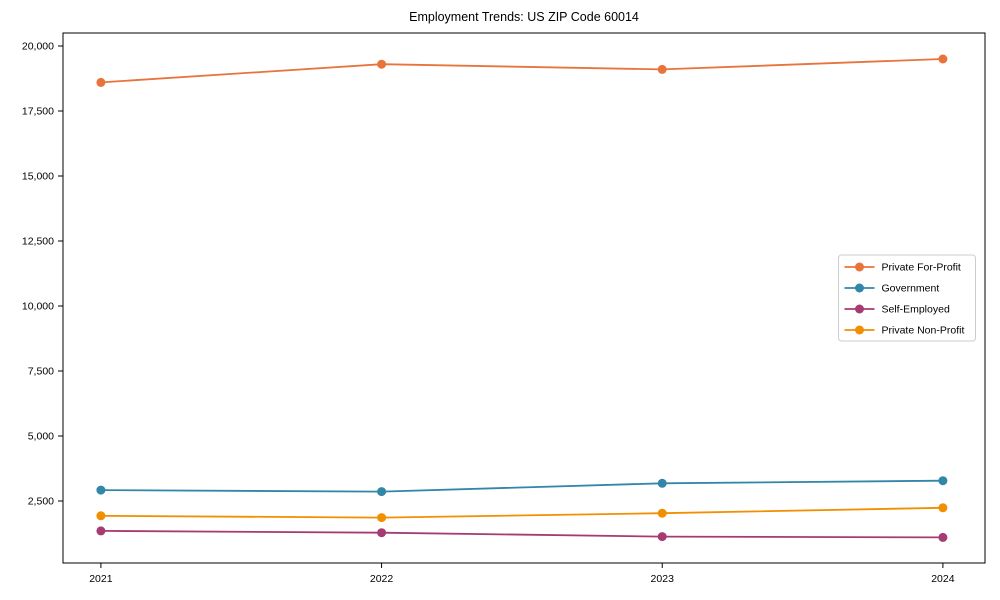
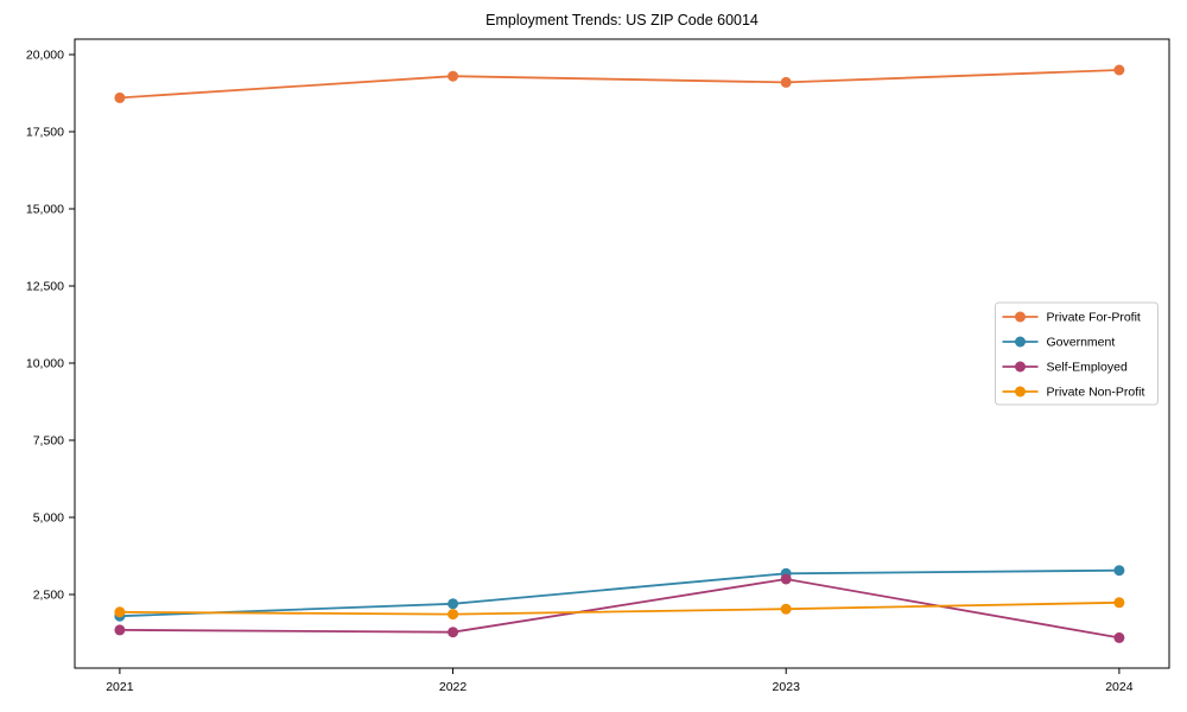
Government/2021: 2900 -> 1800
Government/2022: 2900 -> 2200
Self-Employed/2023: 1100 -> 3000
